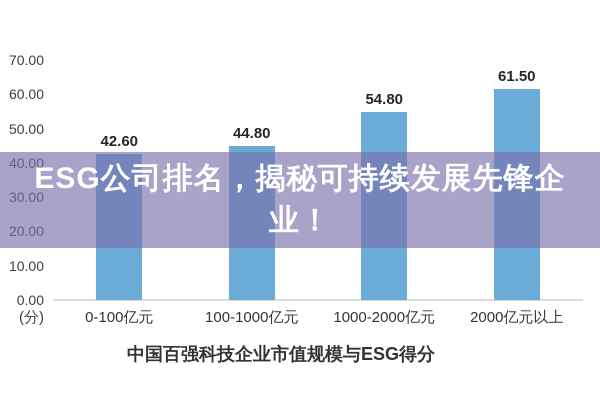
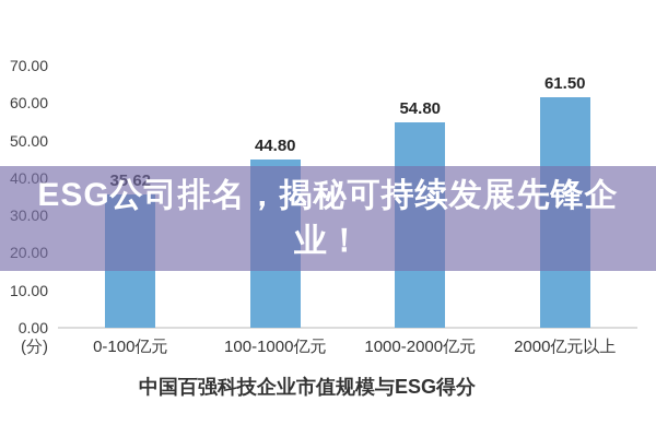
0-100亿元: 42.60 -> 35.62
